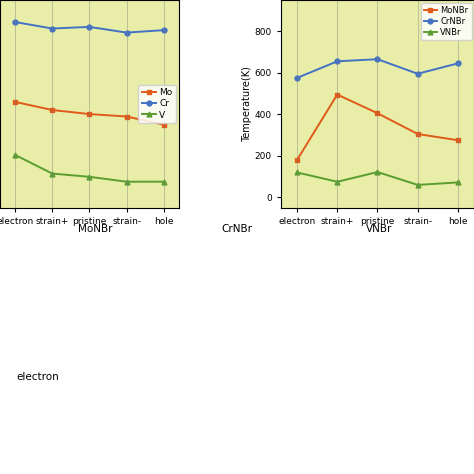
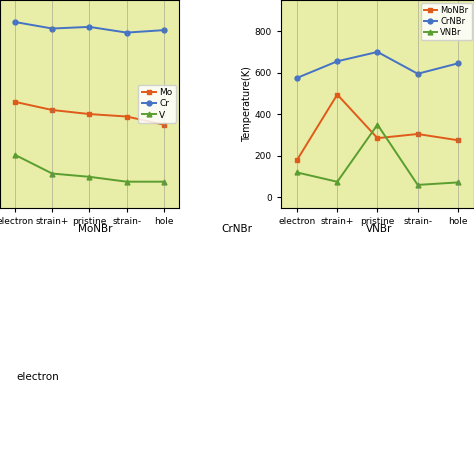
MoNBr/pristine: 405 -> 285
CrNBr/pristine: 665 -> 700
VNBr/pristine: 122 -> 350
